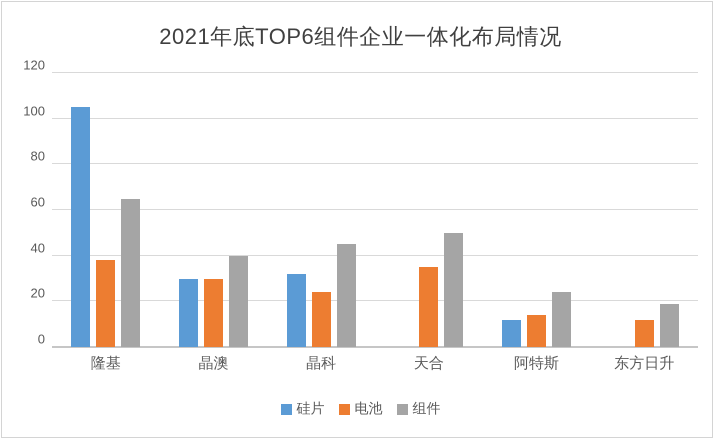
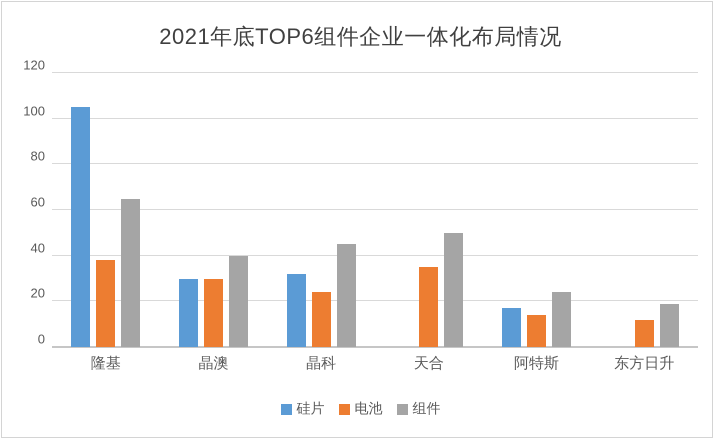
硅片/阿特斯: 12 -> 17
